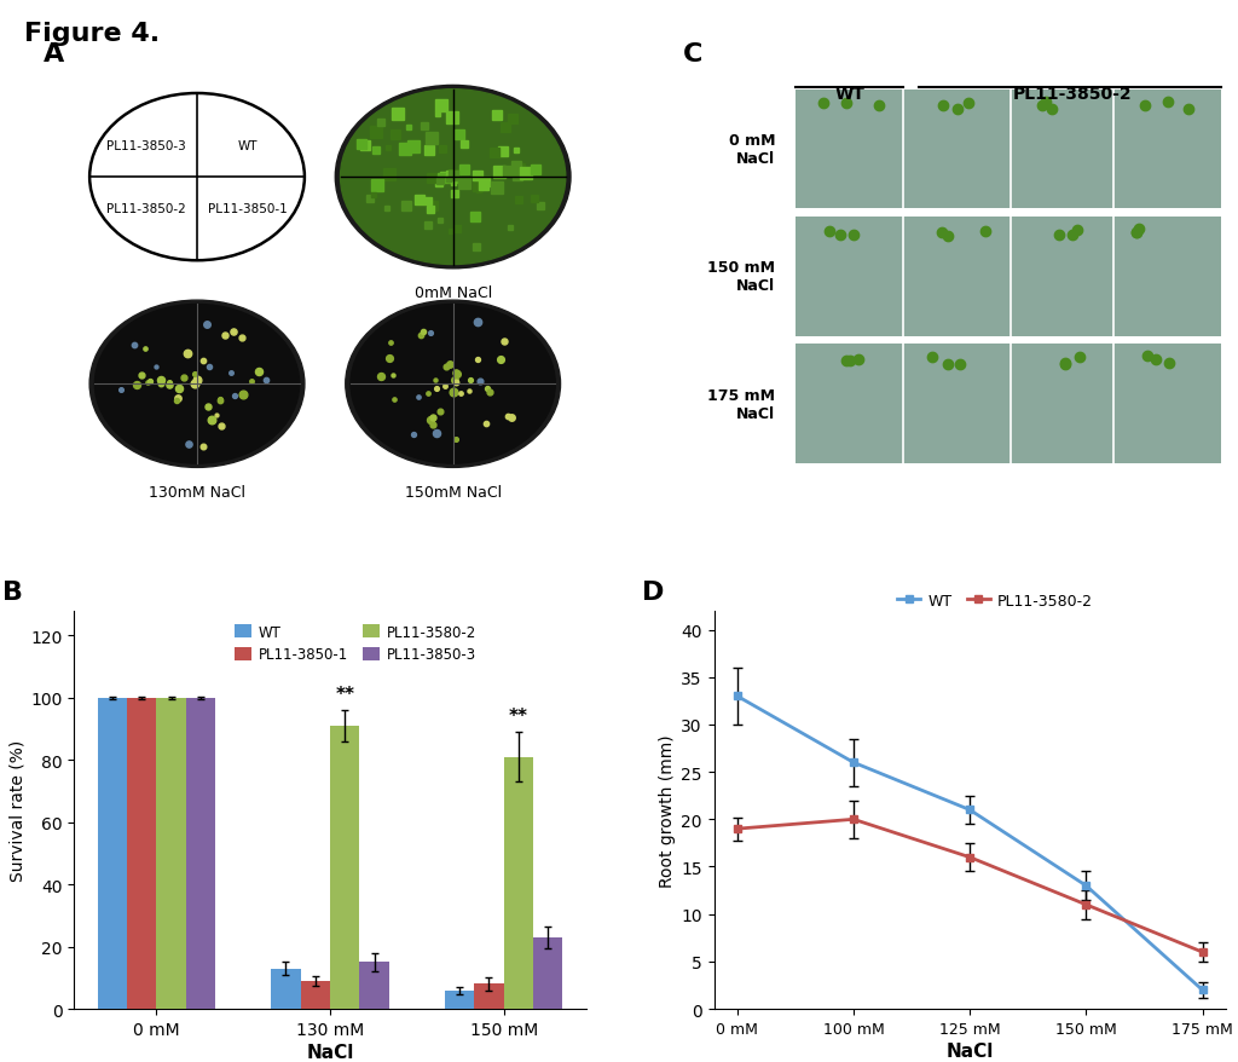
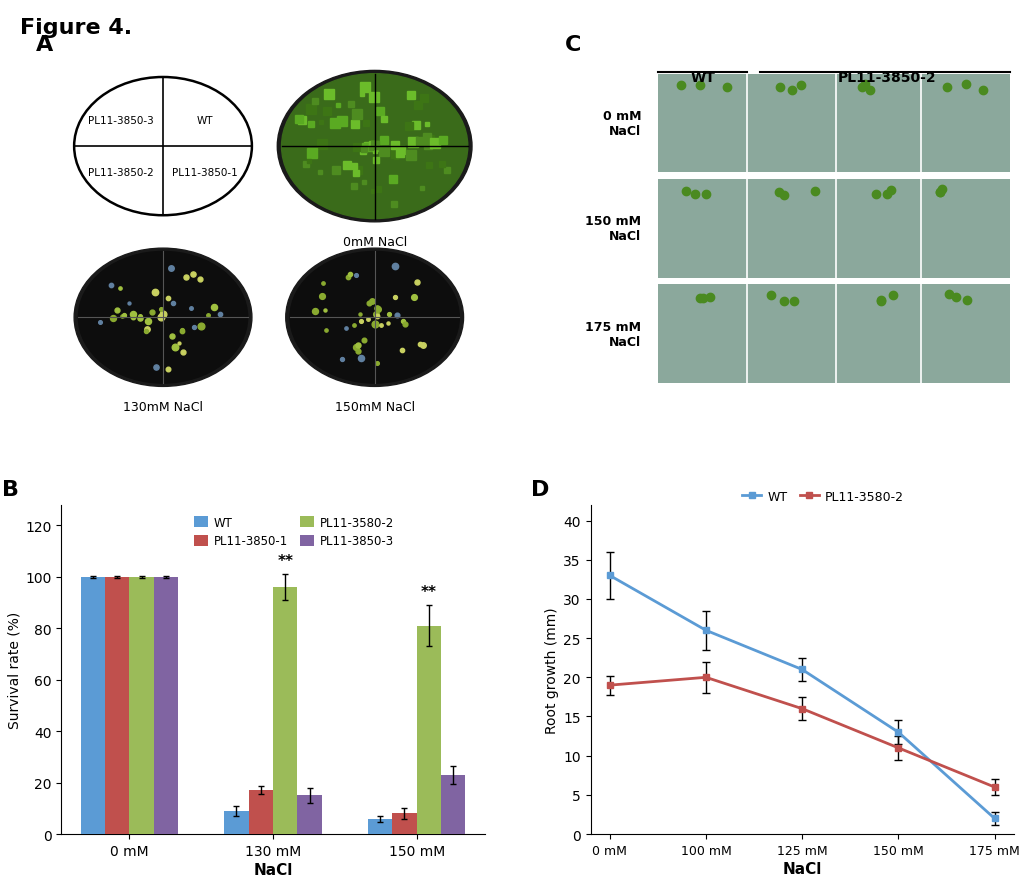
WT/130 mM: 13 -> 9
PL11-3850-1/130 mM: 9 -> 17
PL11-3580-2/130 mM: 91 -> 96
